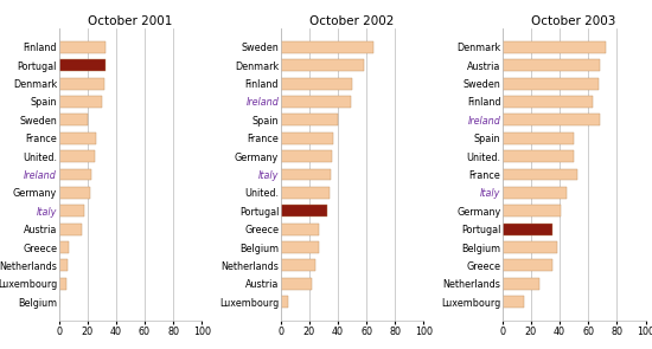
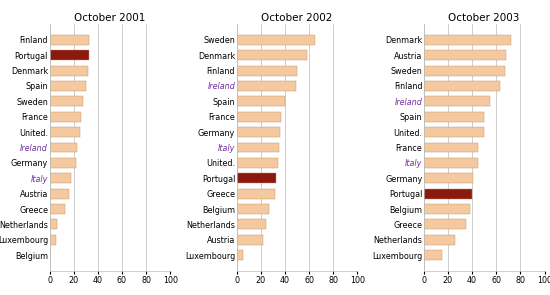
October 2001/Sweden: 20 -> 28
October 2001/Greece: 7 -> 13
October 2002/Greece: 27 -> 32
October 2003/Ireland: 68 -> 55
October 2003/France: 52 -> 45
October 2003/Portugal: 35 -> 40
